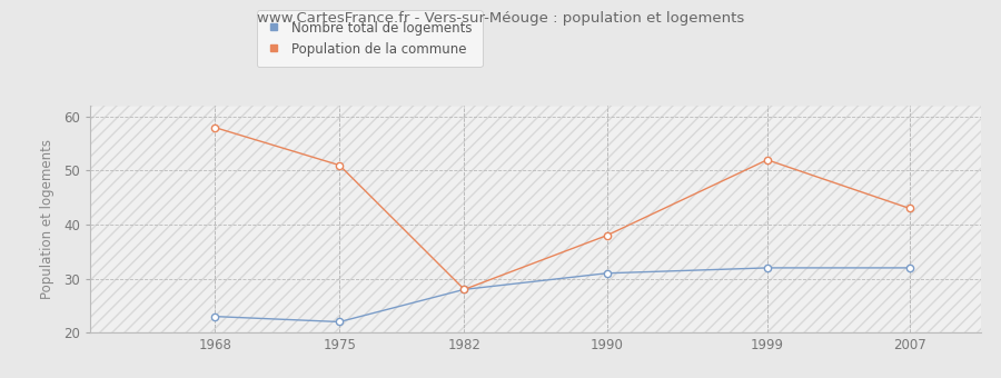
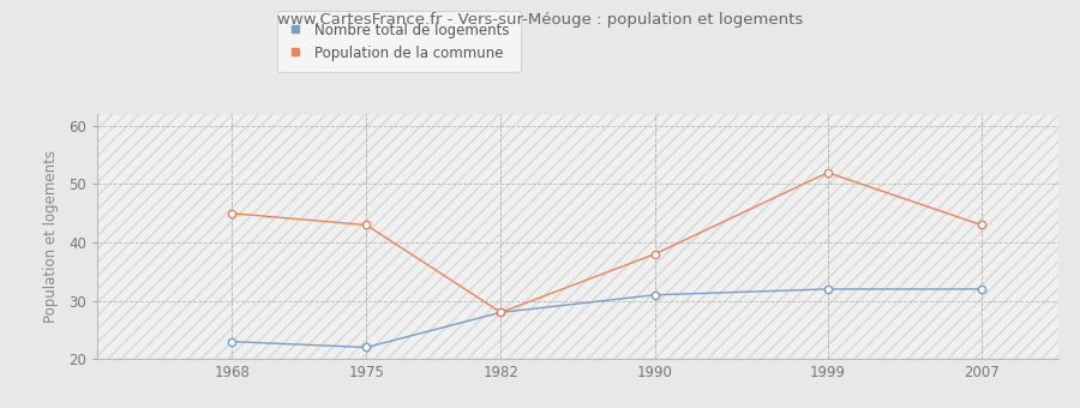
Population de la commune/1968: 58 -> 45
Population de la commune/1975: 51 -> 43
